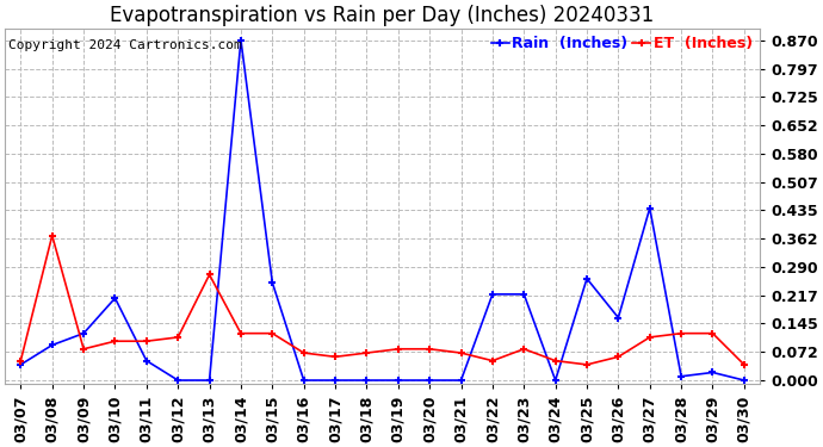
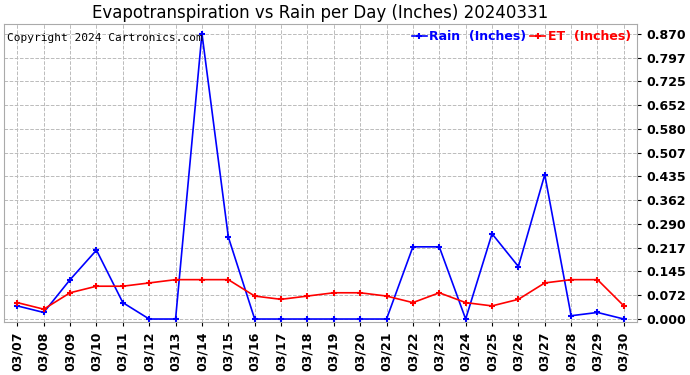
Rain (Inches)/03/08: 0.09 -> 0.02
ET (Inches)/03/08: 0.37 -> 0.03
ET (Inches)/03/13: 0.27 -> 0.12
